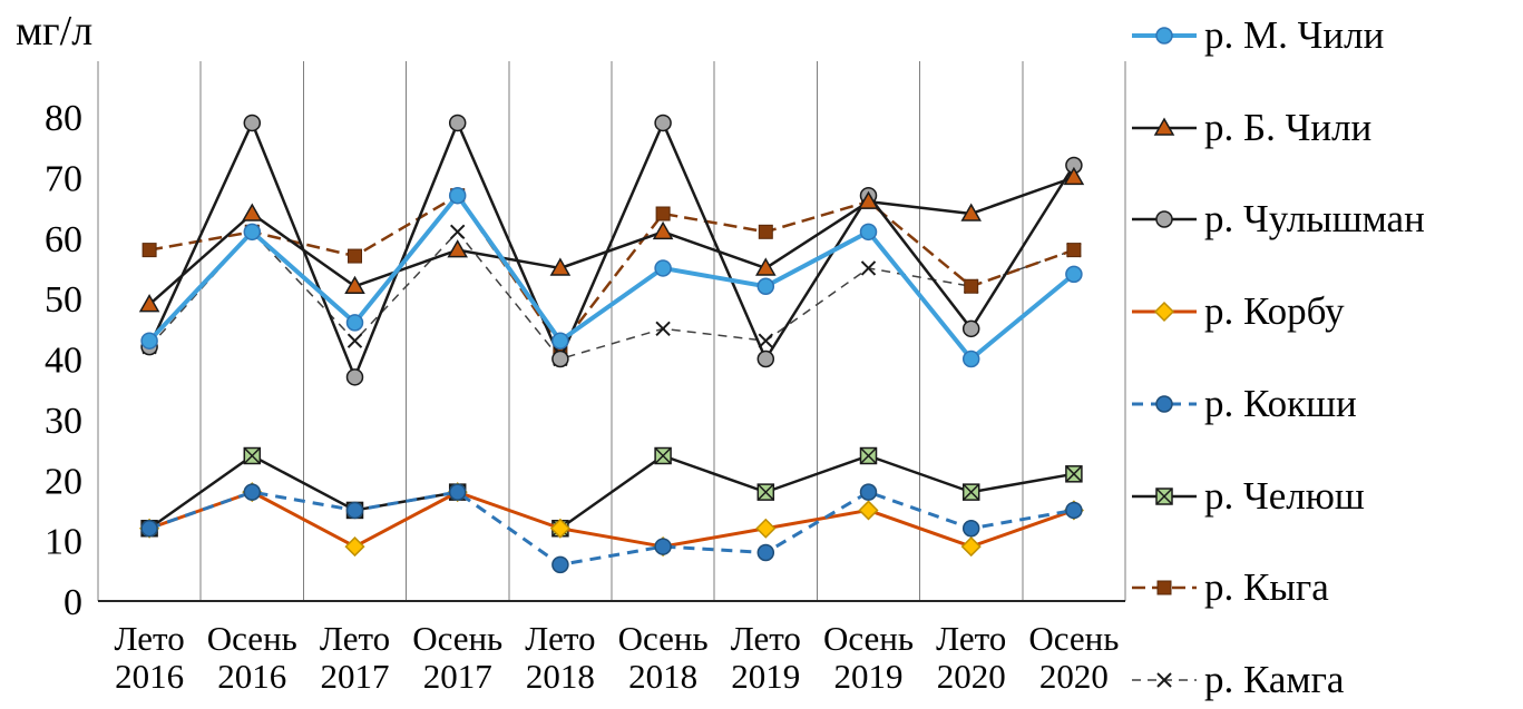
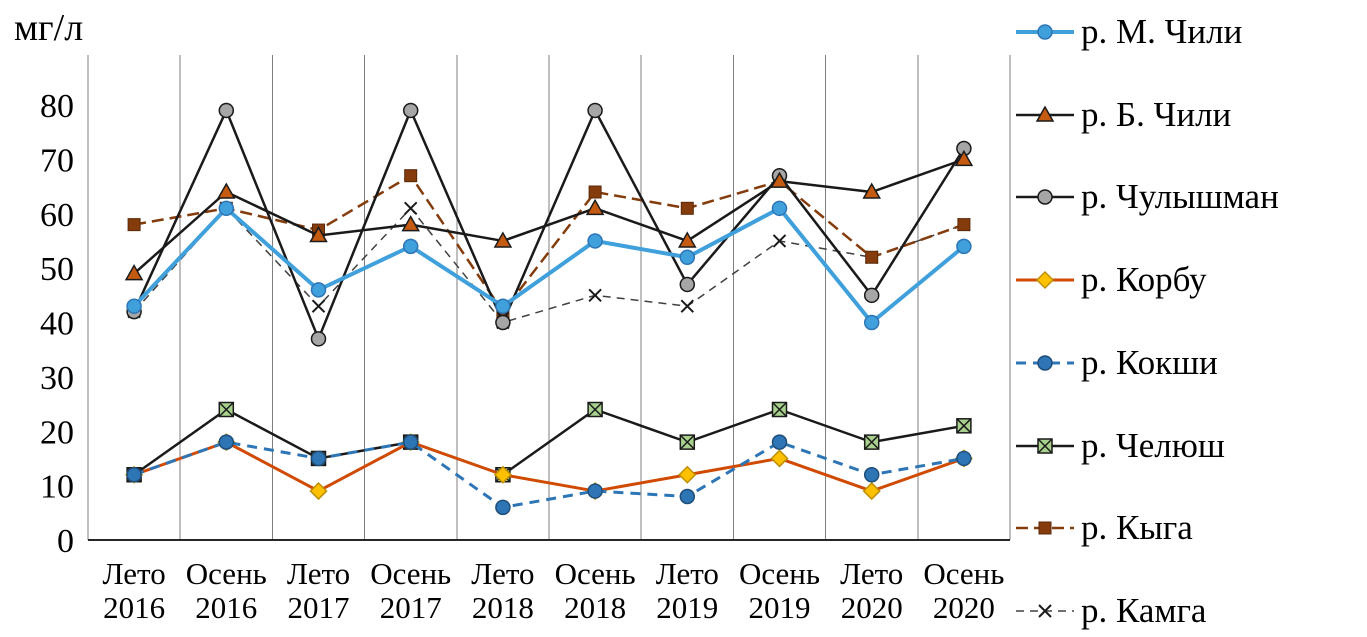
р. Б. Чили/Лето 2017: 52 -> 56
р. М. Чили/Осень 2017: 67 -> 54
р. Чулышман/Лето 2019: 40 -> 47
